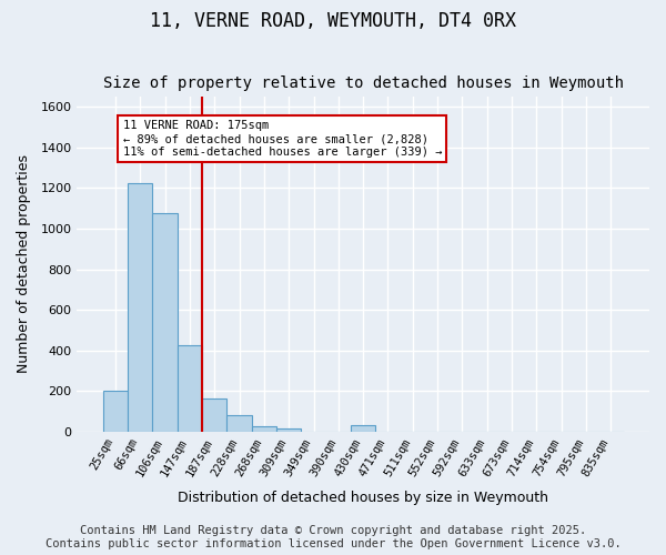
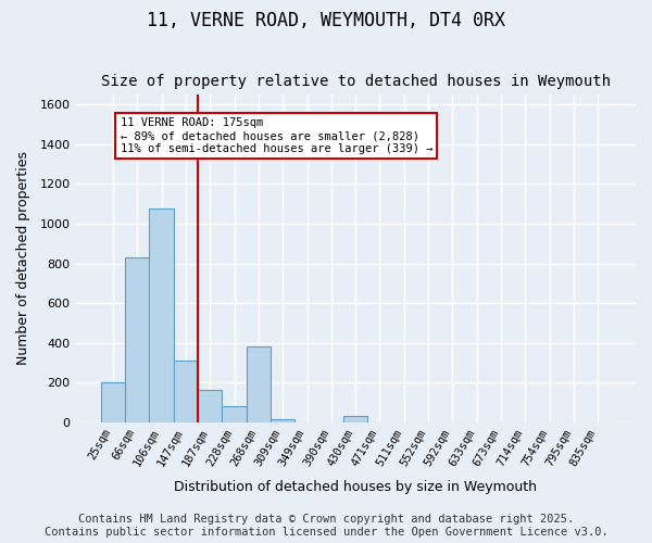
66sqm: 1220 -> 830
147sqm: 420 -> 310
268sqm: 20 -> 380
